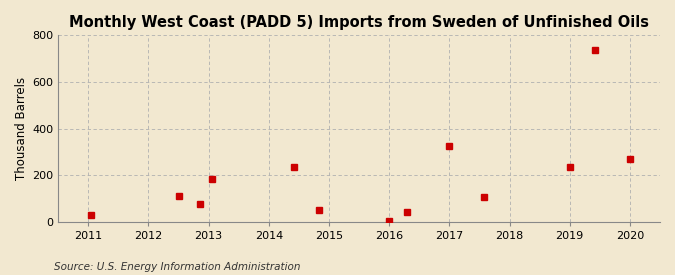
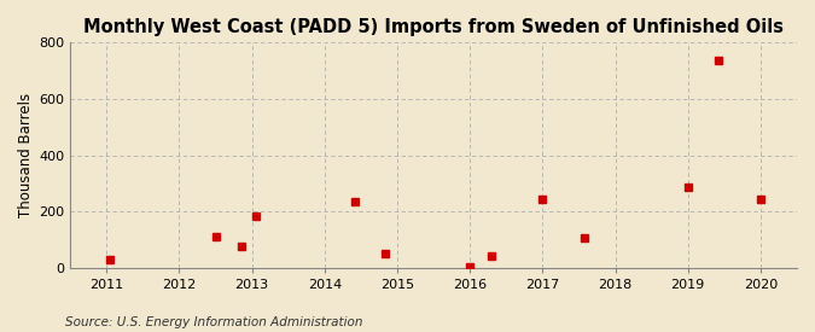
2017: 325 -> 245
2019: 235 -> 285
2020: 270 -> 245
